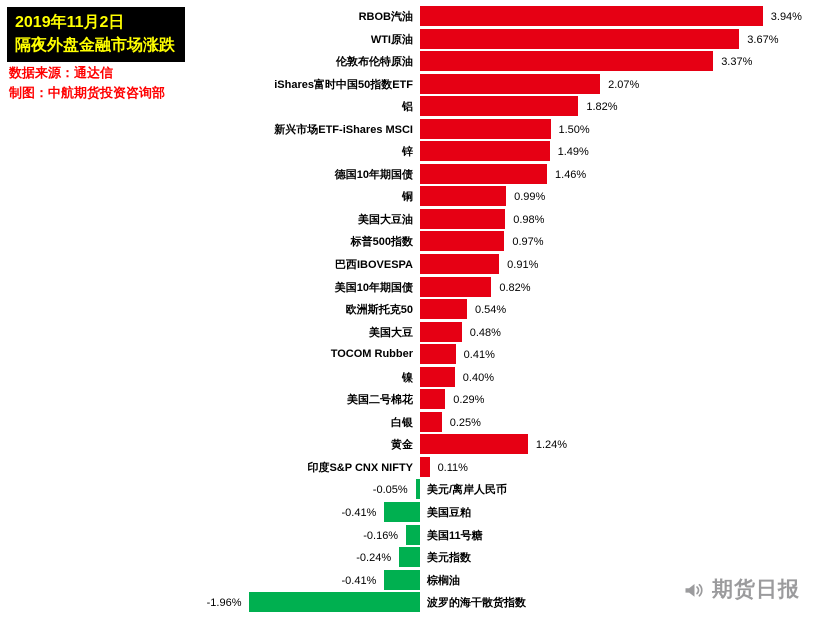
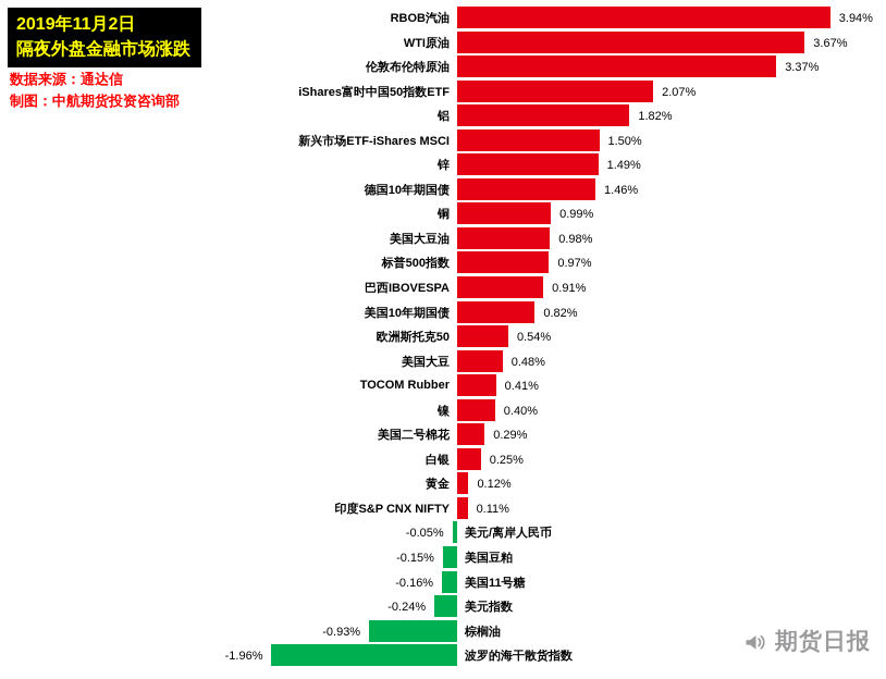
黄金: 1.24% -> 0.12%
美国豆粕: -0.41% -> -0.15%
棕榈油: -0.41% -> -0.93%
